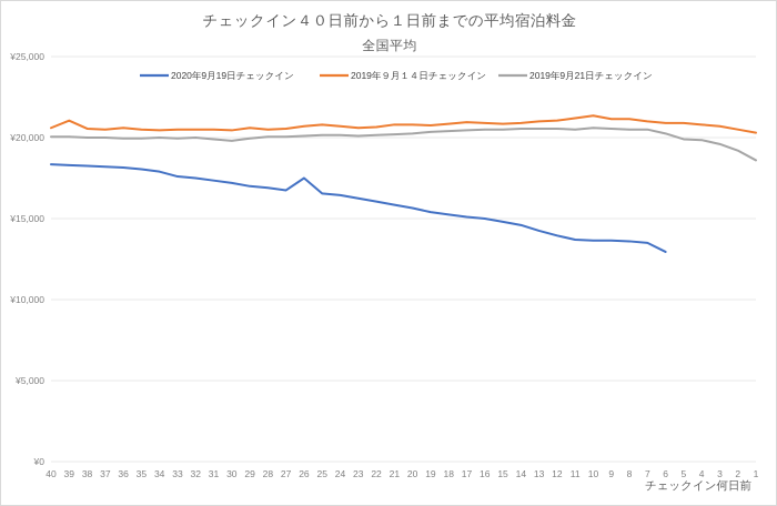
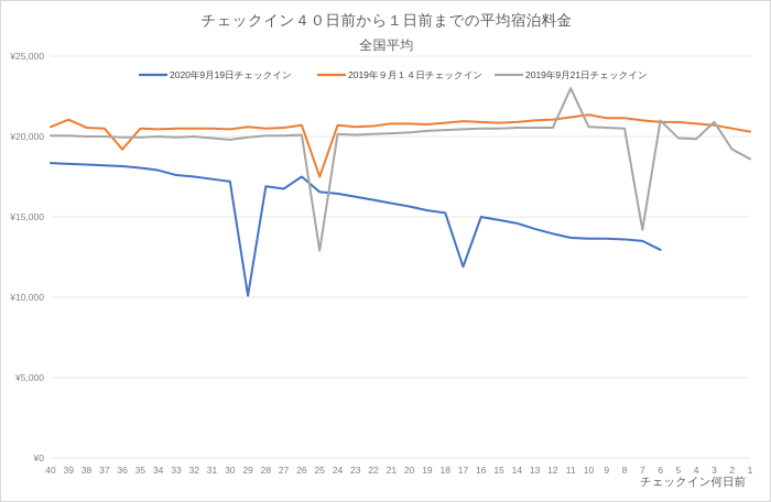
2019年９月１４日チェックイン/36: ¥20600 -> ¥19200
2020年9月19日チェックイン/29: ¥17000 -> ¥10100
2019年９月１４日チェックイン/25: ¥20800 -> ¥17500
2019年9月21日チェックイン/25: ¥20200 -> ¥12900
2020年9月19日チェックイン/17: ¥15100 -> ¥11900
2019年9月21日チェックイン/11: ¥20500 -> ¥23000
2019年9月21日チェックイン/7: ¥20500 -> ¥14200
2019年9月21日チェックイン/6: ¥20200 -> ¥21000
2019年9月21日チェックイン/3: ¥19600 -> ¥20900
